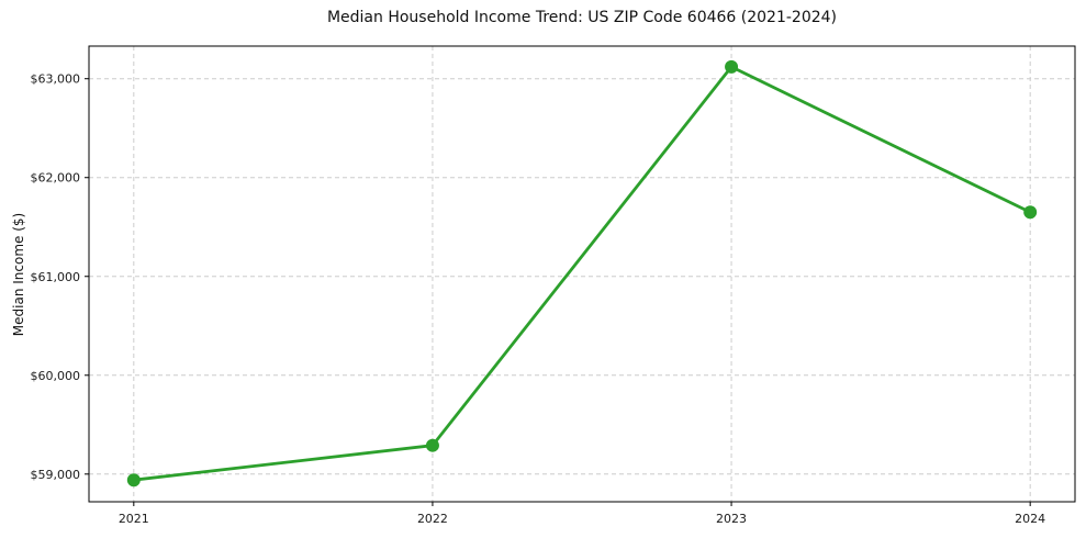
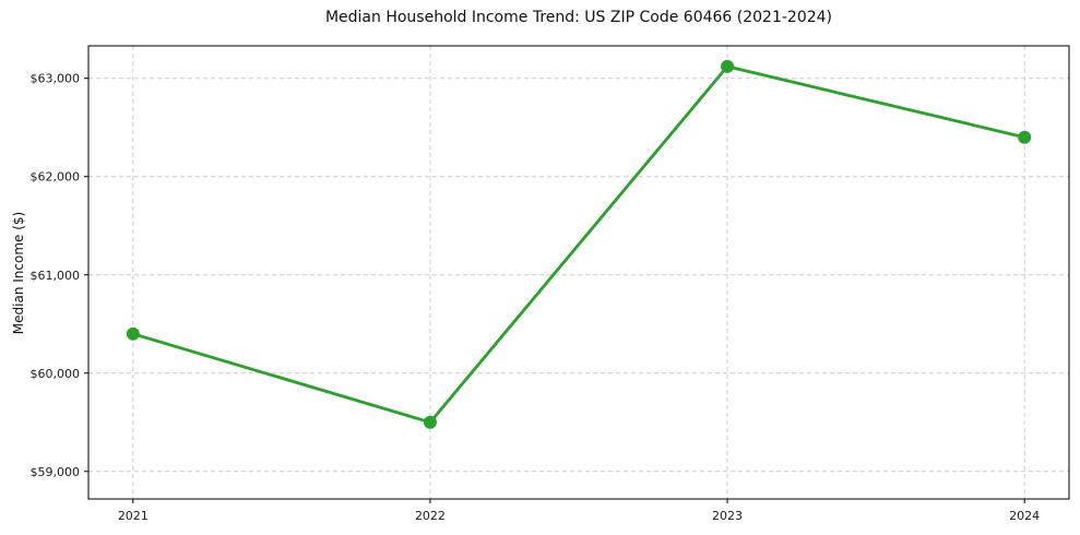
2021: $58900 -> $60400
2022: $59300 -> $59500
2024: $61600 -> $62400
